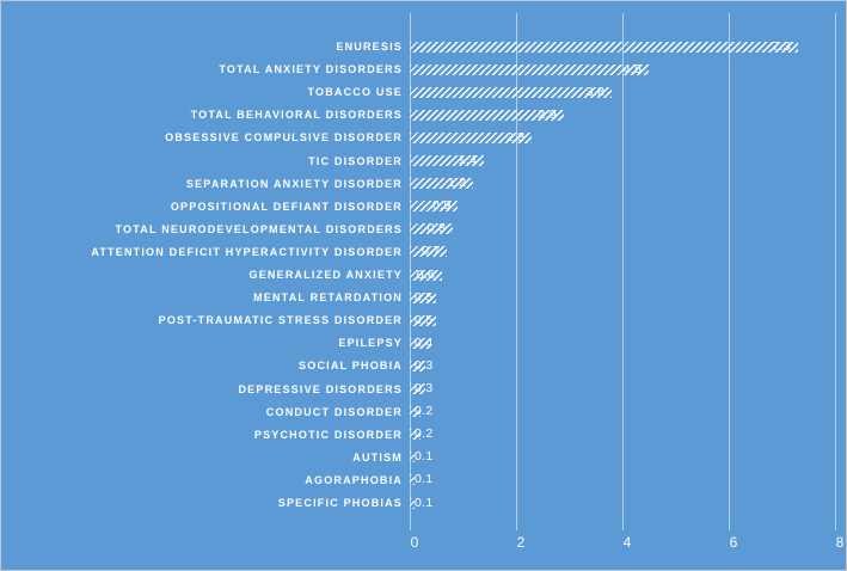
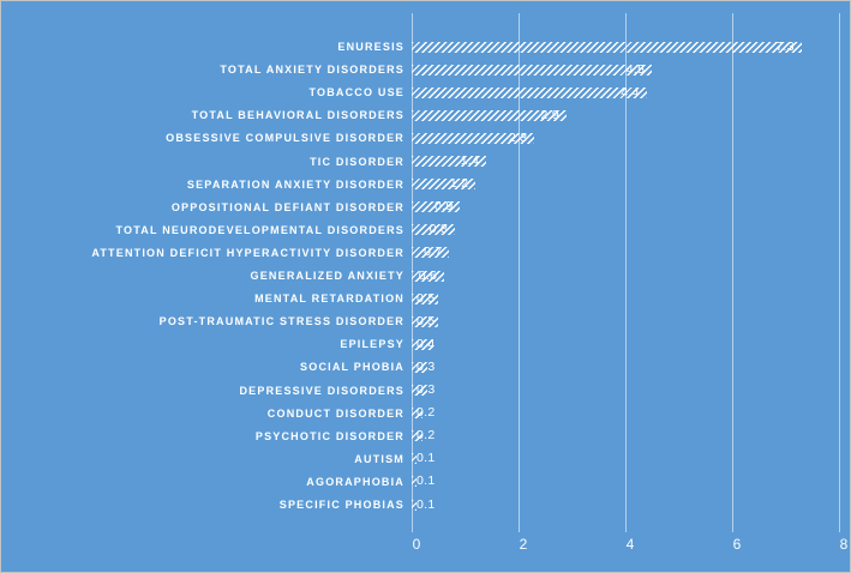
TOBACCO USE: 3.8 -> 4.4
